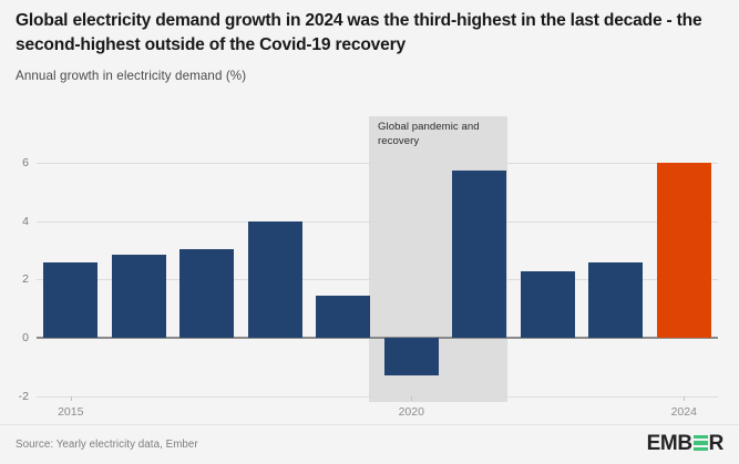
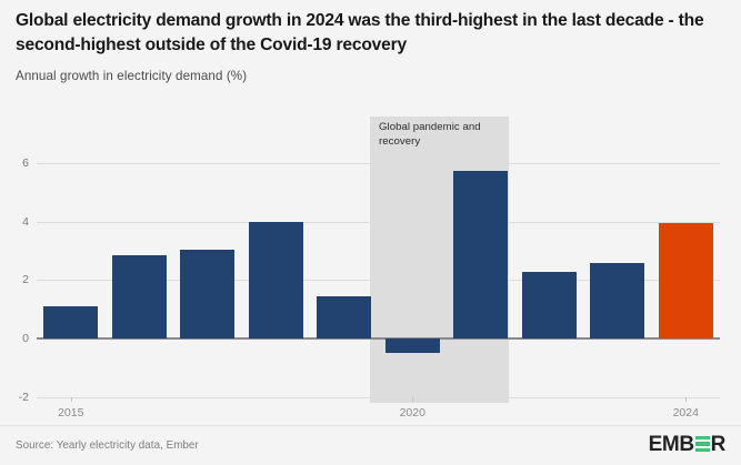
2015: 2.6 -> 1.1
2020: -1.3 -> -0.5
2024: 6.0 -> 4.0
